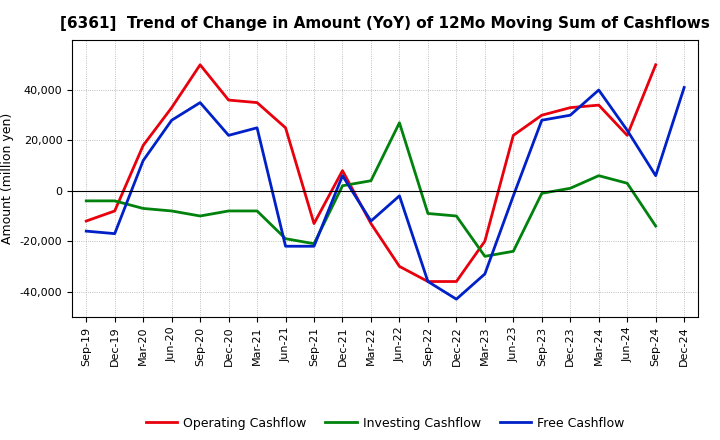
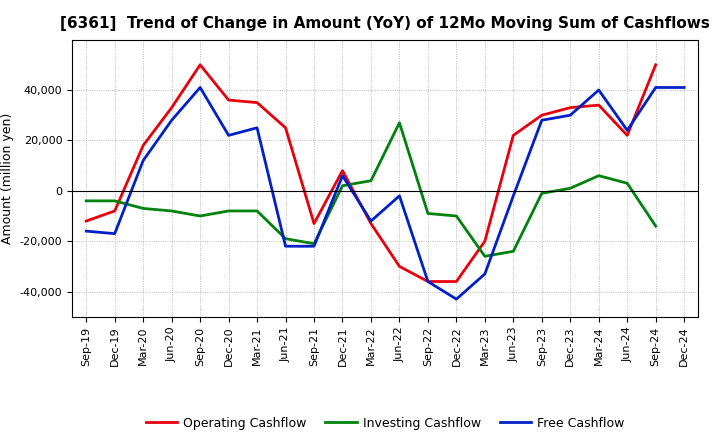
Free Cashflow/Sep-20: 35,000 -> 41,000
Free Cashflow/Sep-24: 6,000 -> 41,000
